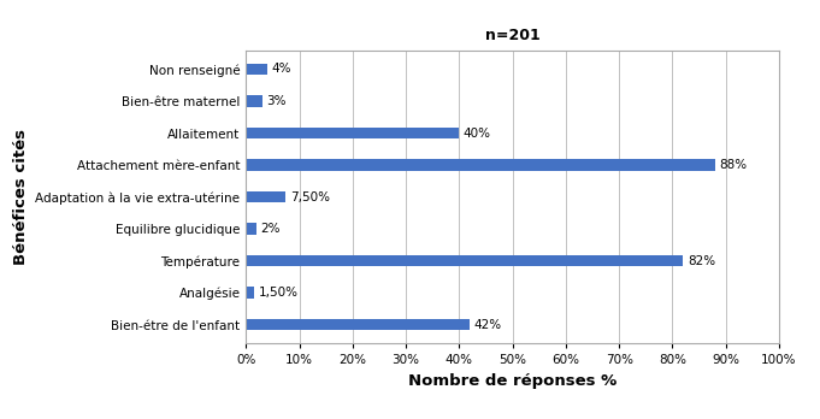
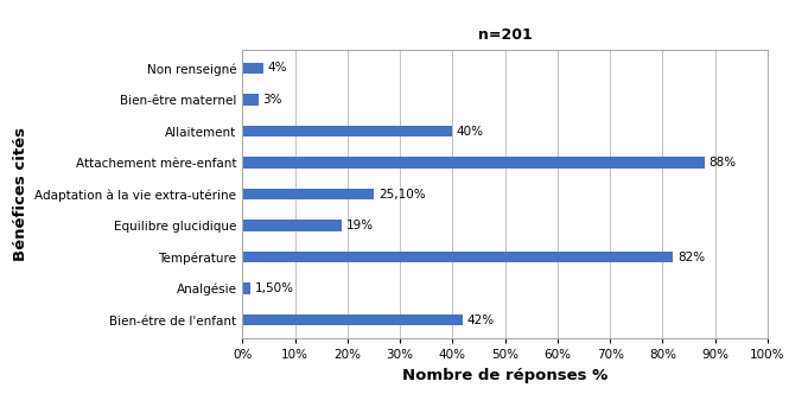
Adaptation à la vie extra-utérine: 7,50% -> 25,10%
Equilibre glucidique: 2% -> 19%
